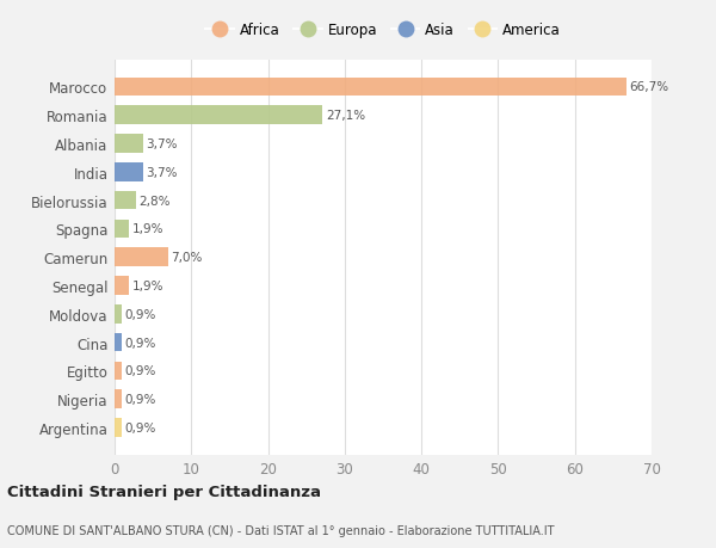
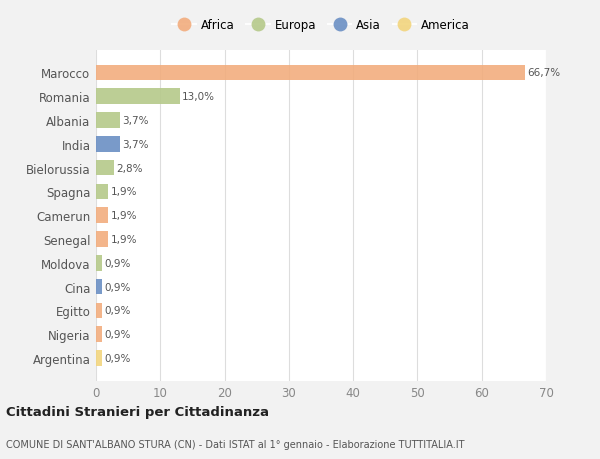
Romania: 27,1% -> 13,0%
Camerun: 7,0% -> 1,9%
